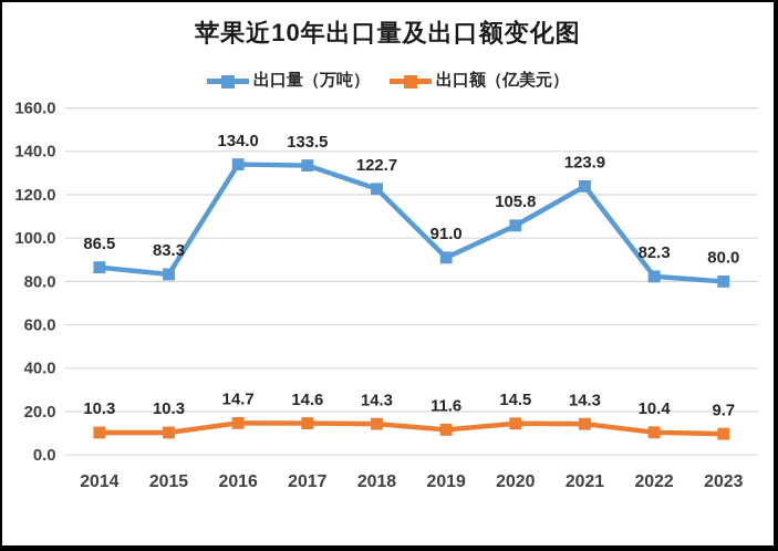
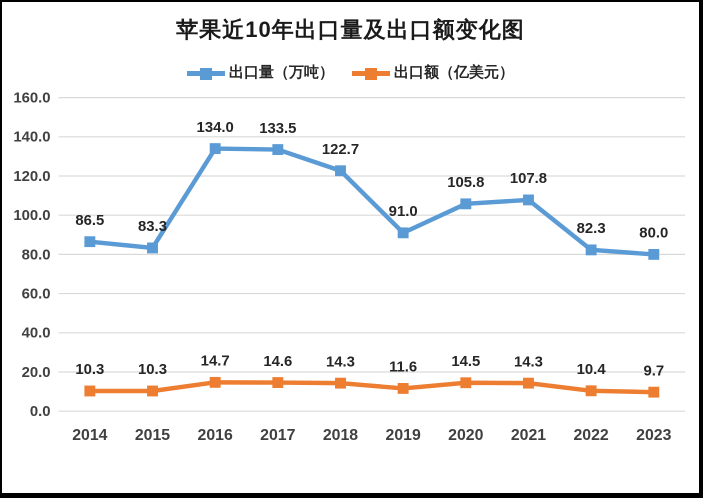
出口量（万吨）/2021: 123.9 -> 107.8
